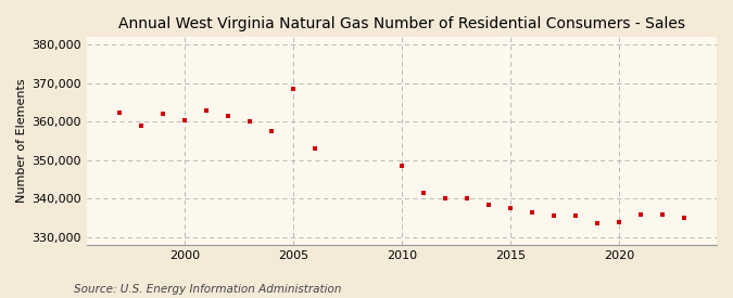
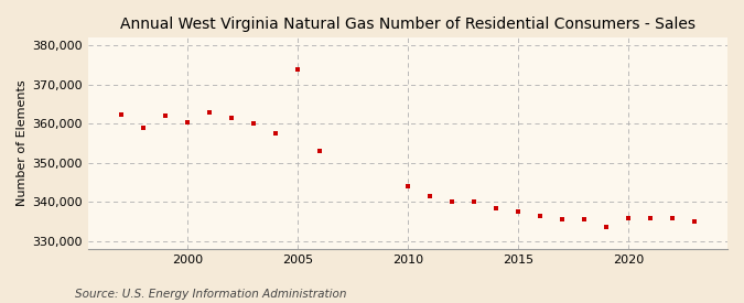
2005: 368,500 -> 374,000
2010: 348,500 -> 344,000
2020: 334,000 -> 336,000
